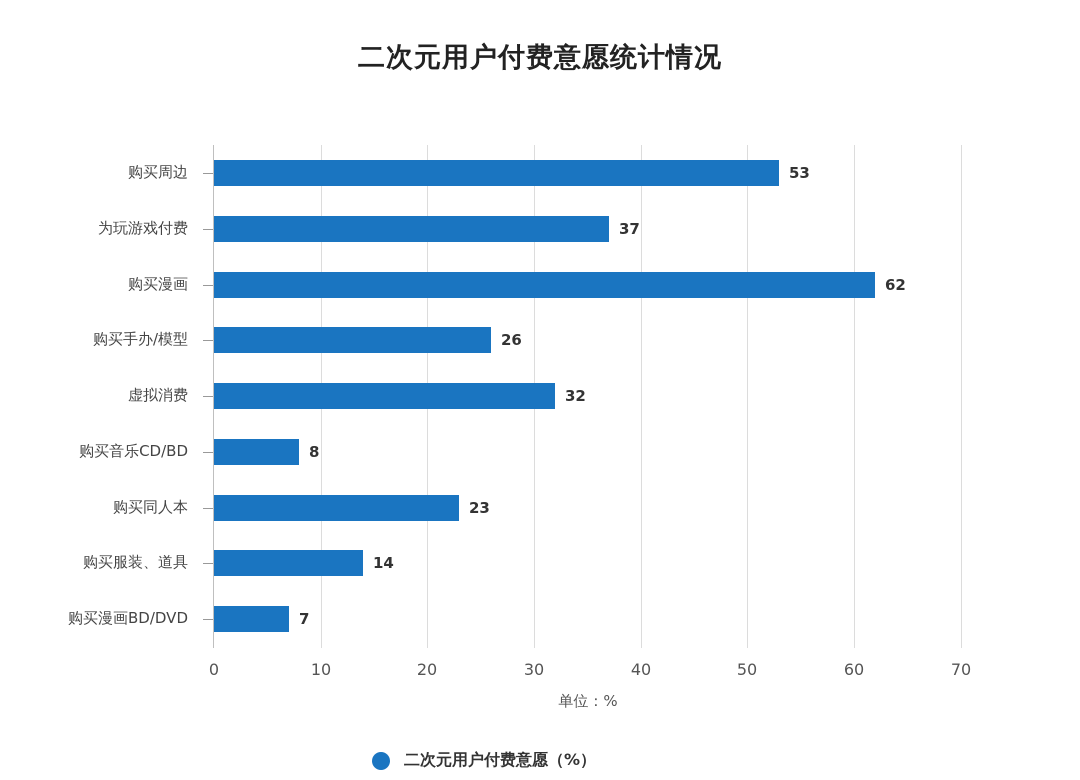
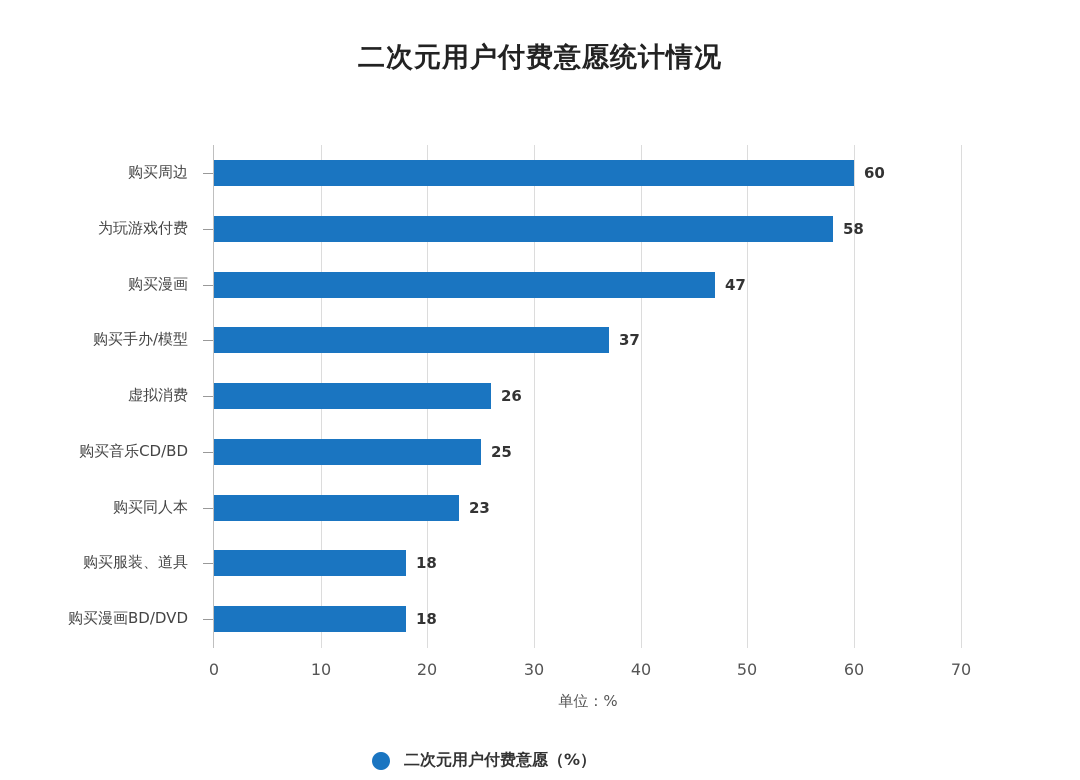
购买周边: 53 -> 60
为玩游戏付费: 37 -> 58
购买漫画: 62 -> 47
购买手办/模型: 26 -> 37
虚拟消费: 32 -> 26
购买音乐CD/BD: 8 -> 25
购买服装、道具: 14 -> 18
购买漫画BD/DVD: 7 -> 18
